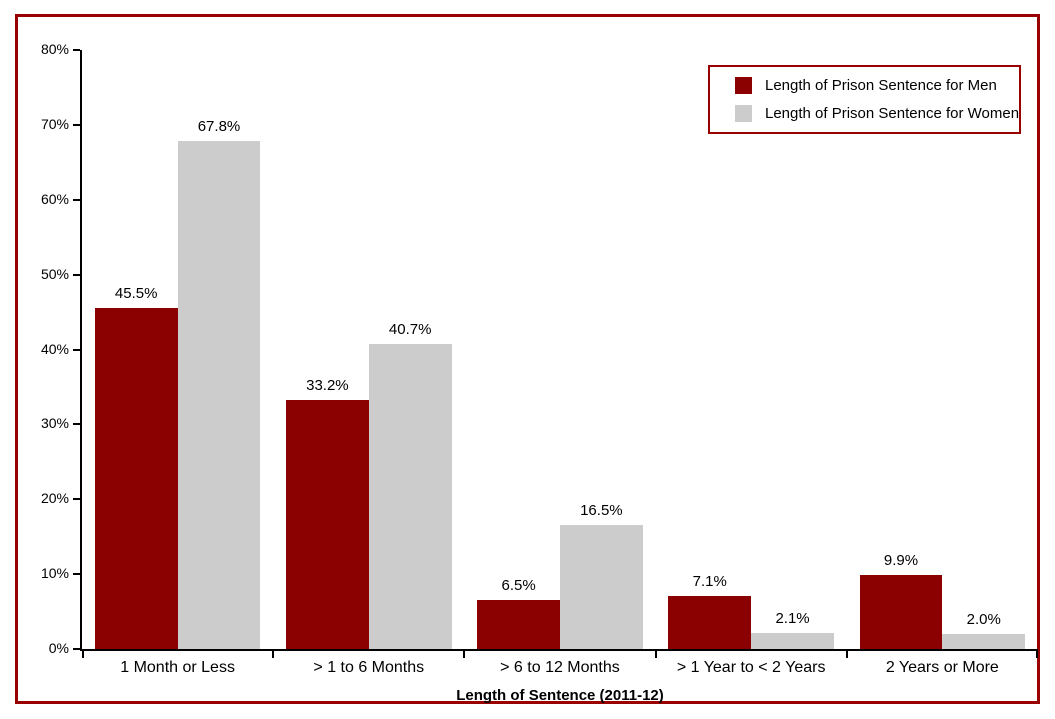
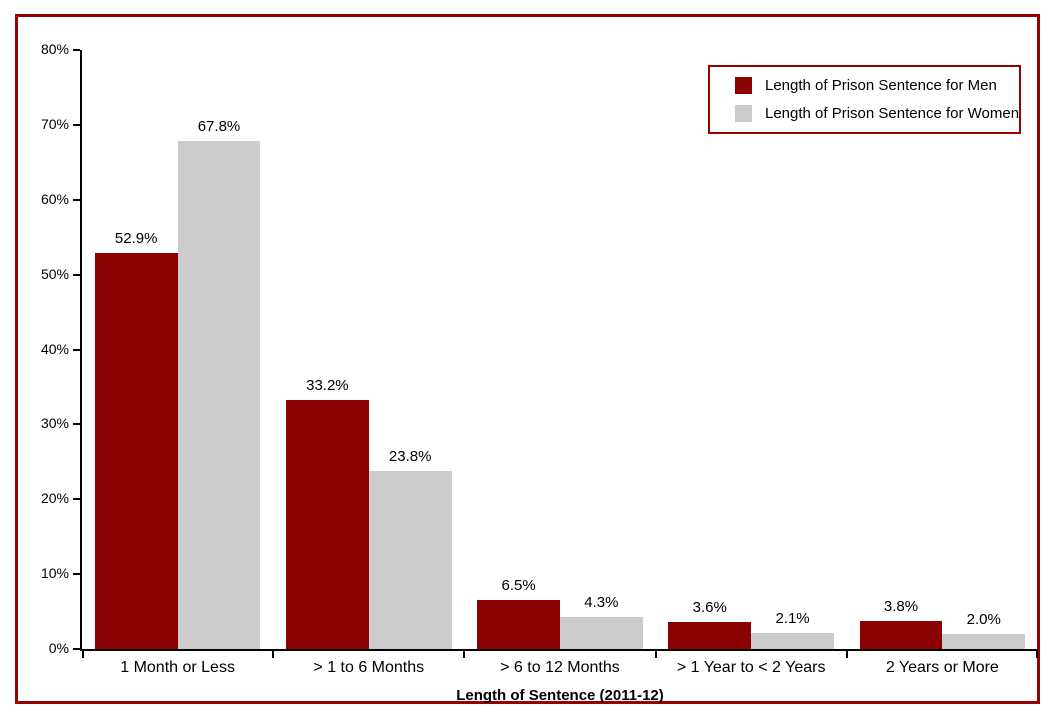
Length of Prison Sentence for Men/1 Month or Less: 45.5% -> 52.9%
Length of Prison Sentence for Women/> 1 to 6 Months: 40.7% -> 23.8%
Length of Prison Sentence for Women/> 6 to 12 Months: 16.5% -> 4.3%
Length of Prison Sentence for Men/> 1 Year to < 2 Years: 7.1% -> 3.6%
Length of Prison Sentence for Men/2 Years or More: 9.9% -> 3.8%
